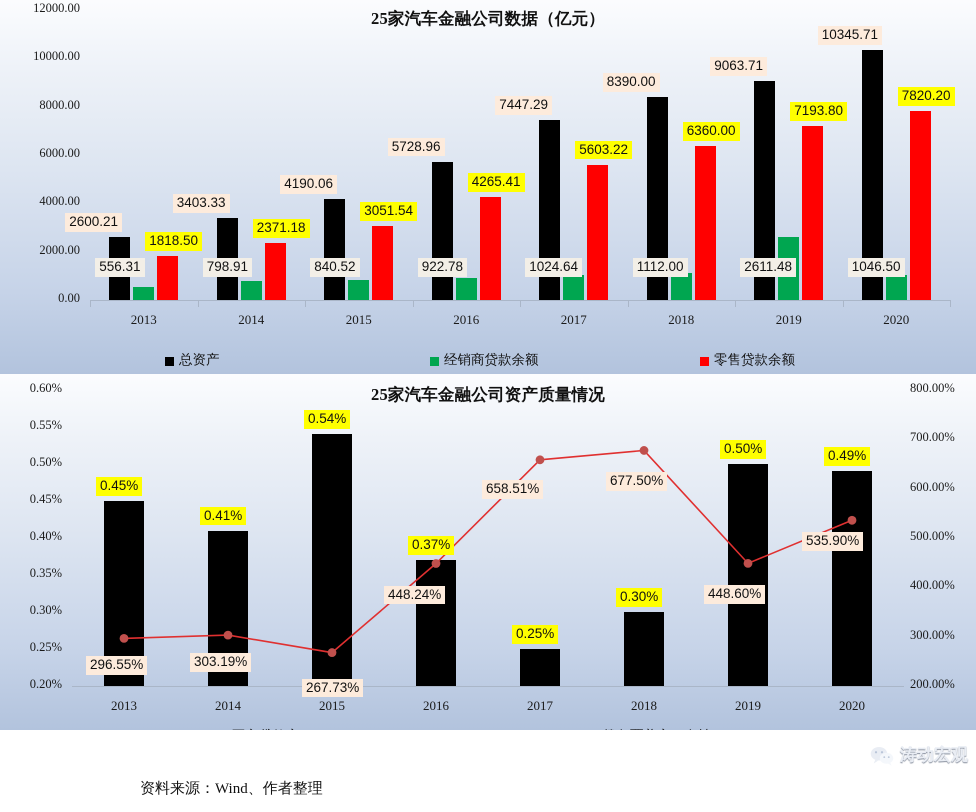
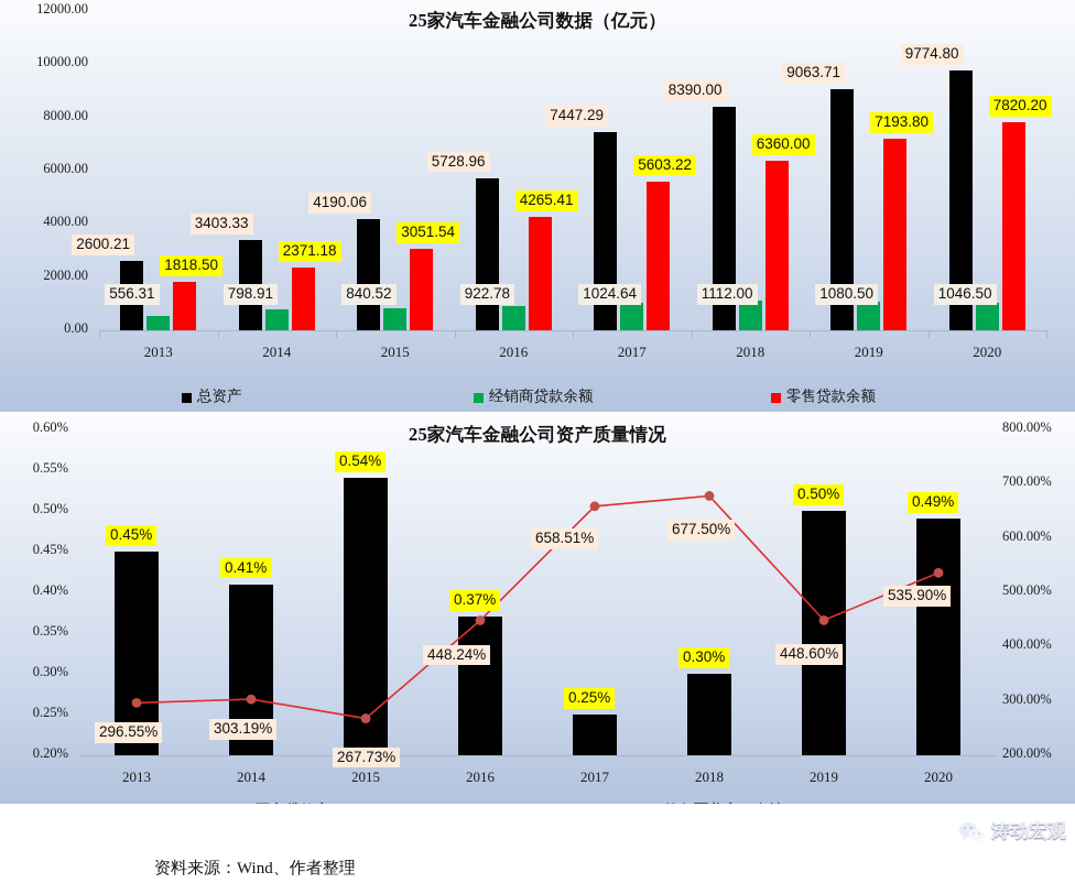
25家汽车金融公司数据（亿元）/经销商贷款余额/2019: 2611.48 -> 1080.50
25家汽车金融公司数据（亿元）/总资产/2020: 10345.71 -> 9774.80
